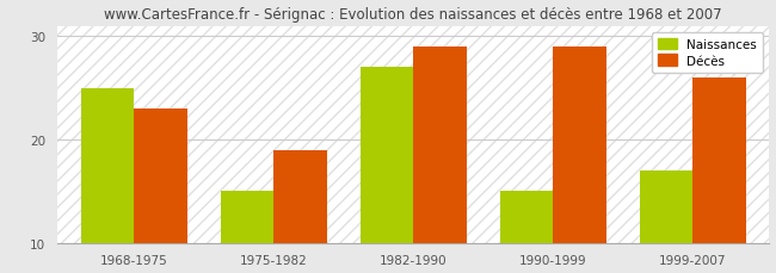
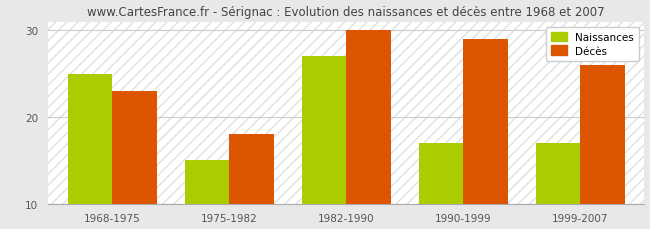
Décès/1975-1982: 19 -> 18
Décès/1982-1990: 29 -> 30
Naissances/1990-1999: 15 -> 17
